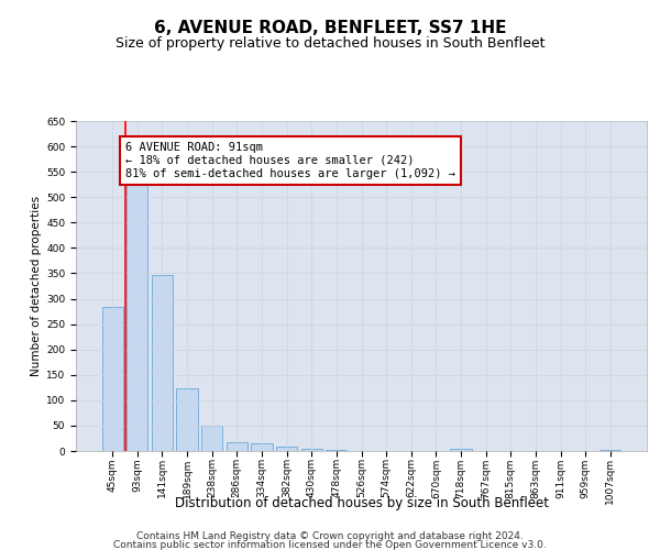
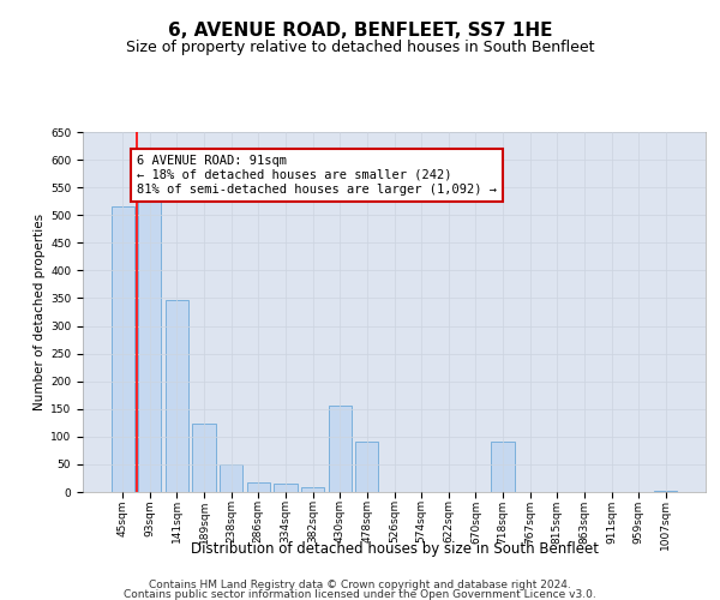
45sqm: 283 -> 515
430sqm: 5 -> 155
478sqm: 3 -> 90
718sqm: 5 -> 90
